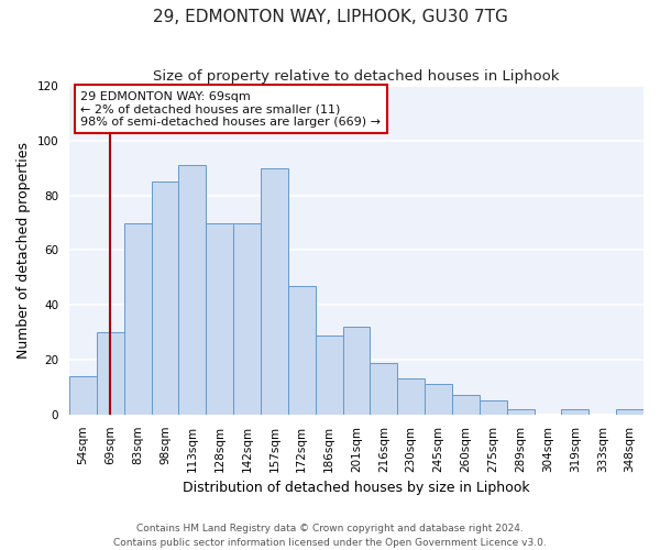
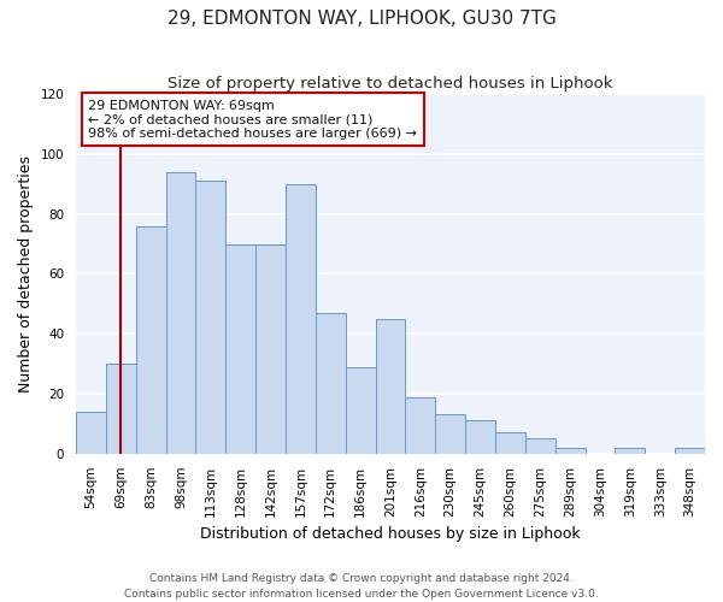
83sqm: 70 -> 76
98sqm: 85 -> 94
201sqm: 32 -> 45
